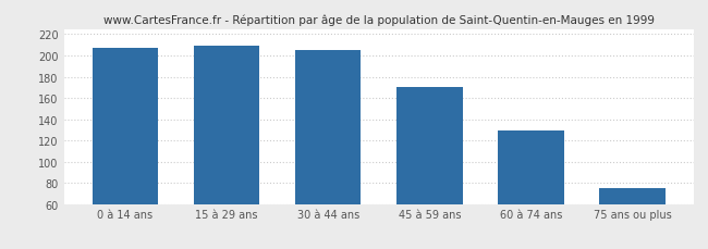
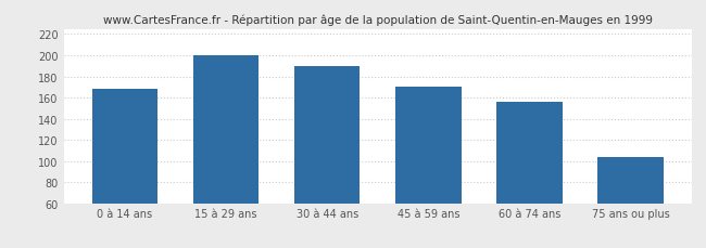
0 à 14 ans: 207 -> 168
15 à 29 ans: 209 -> 200
30 à 44 ans: 205 -> 190
60 à 74 ans: 129 -> 156
75 ans ou plus: 75 -> 104
